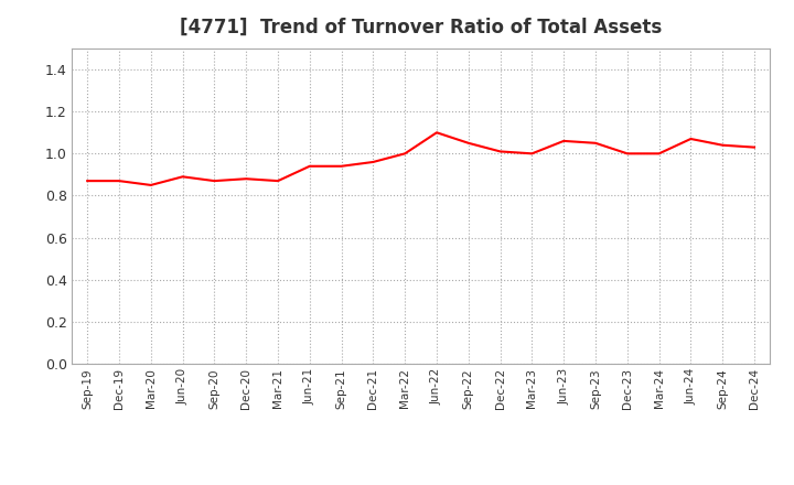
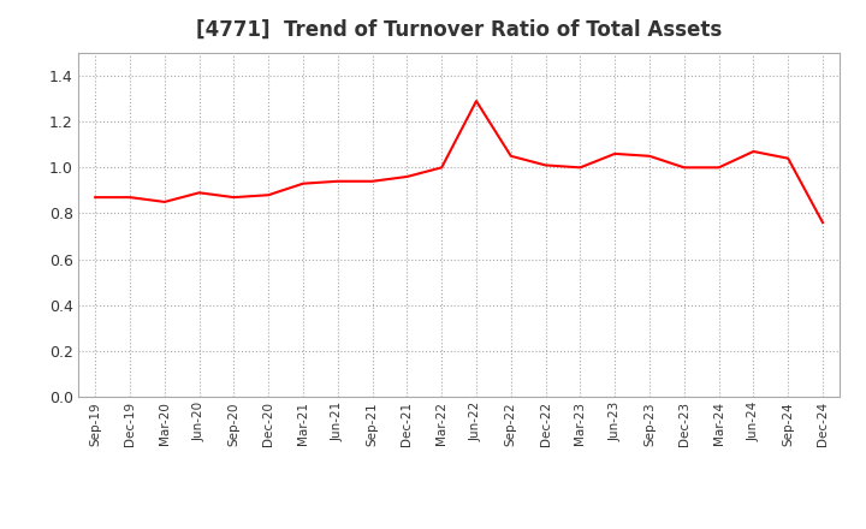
Mar-21: 0.87 -> 0.93
Jun-22: 1.10 -> 1.29
Dec-24: 1.03 -> 0.76
